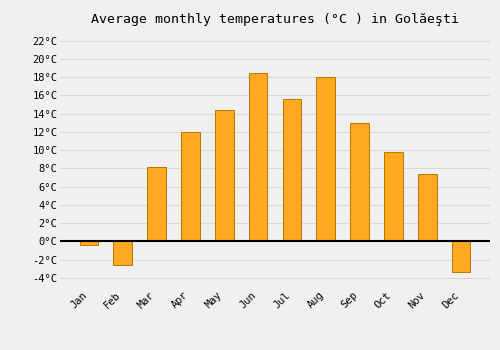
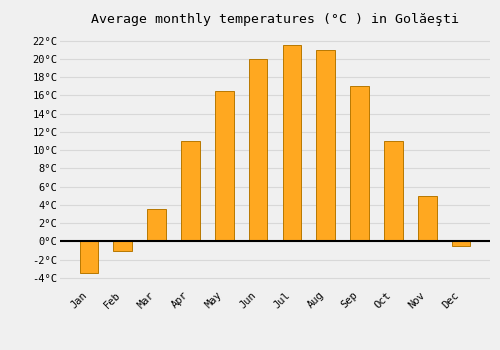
Jan: -0.4°C -> -3.5°C
Feb: -2.6°C -> -1.0°C
Mar: 8.2°C -> 3.5°C
Apr: 12.0°C -> 11.0°C
May: 14.4°C -> 16.5°C
Jun: 18.4°C -> 20.0°C
Jul: 15.6°C -> 21.5°C
Aug: 18.0°C -> 21.0°C
Sep: 13.0°C -> 17.0°C
Oct: 9.8°C -> 11.0°C
Nov: 7.4°C -> 5.0°C
Dec: -3.4°C -> -0.5°C
